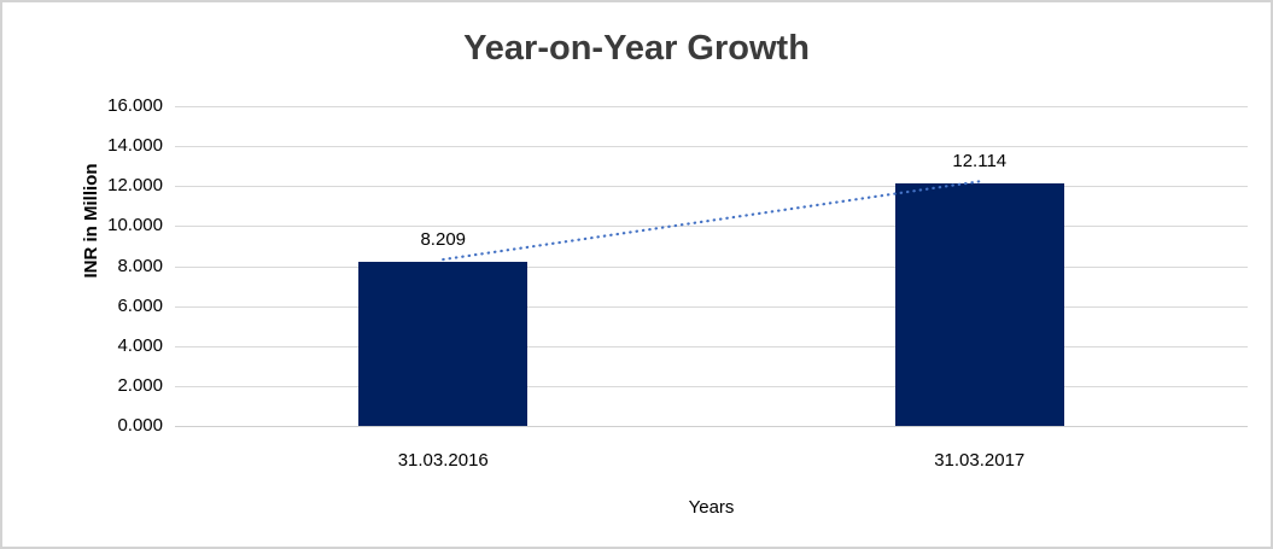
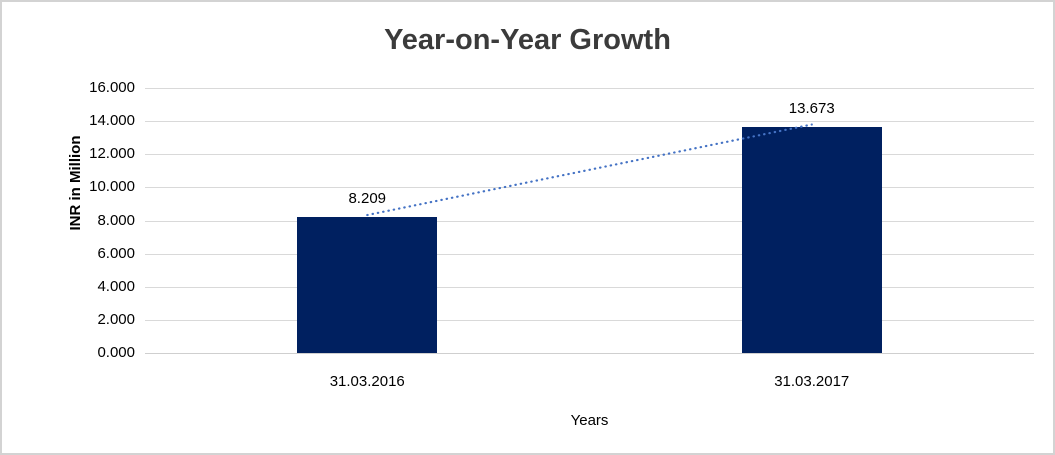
31.03.2017: 12.114 -> 13.673
